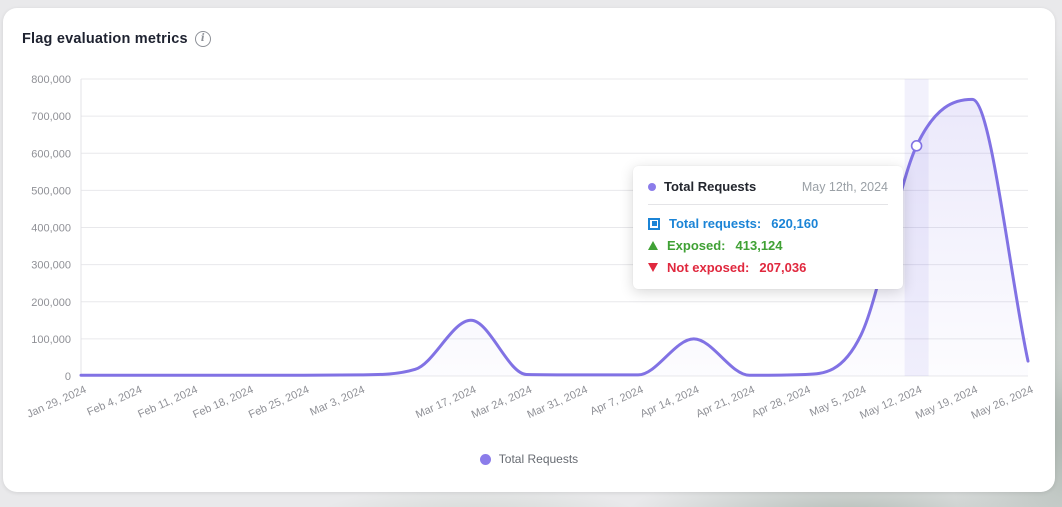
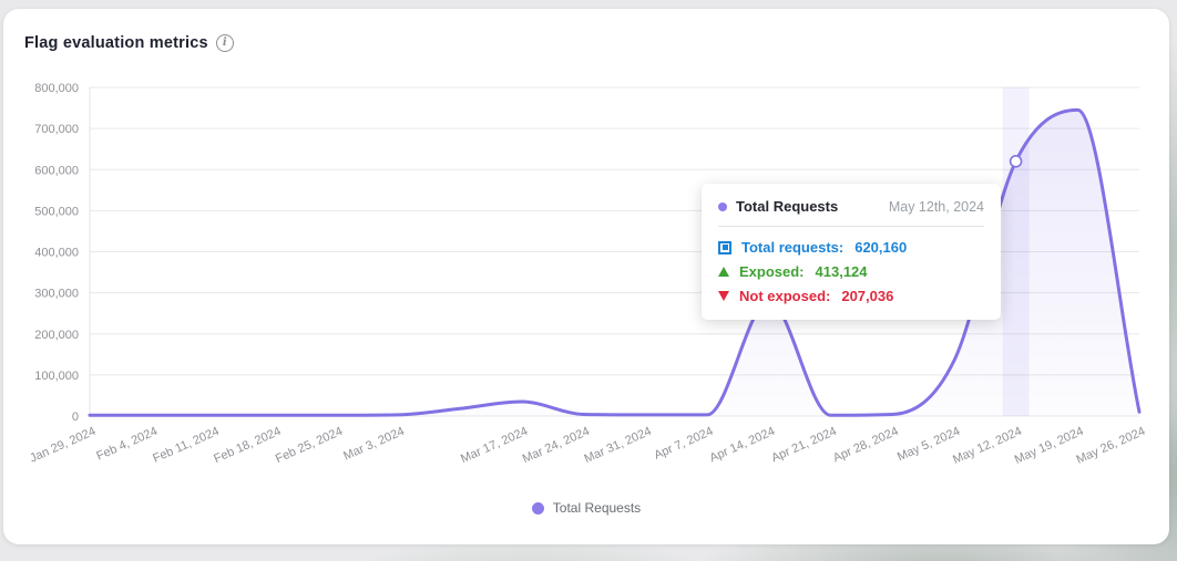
Mar 17, 2024: 150000 -> 40000
Apr 14, 2024: 100000 -> 280000
May 5, 2024: 110000 -> 140000
May 26, 2024: 40000 -> 10000
